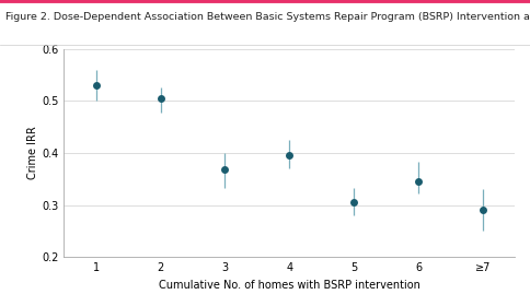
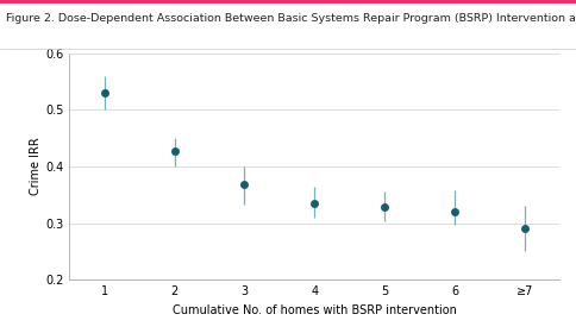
2: 0.505 -> 0.428
4: 0.395 -> 0.335
5: 0.305 -> 0.328
6: 0.345 -> 0.320
